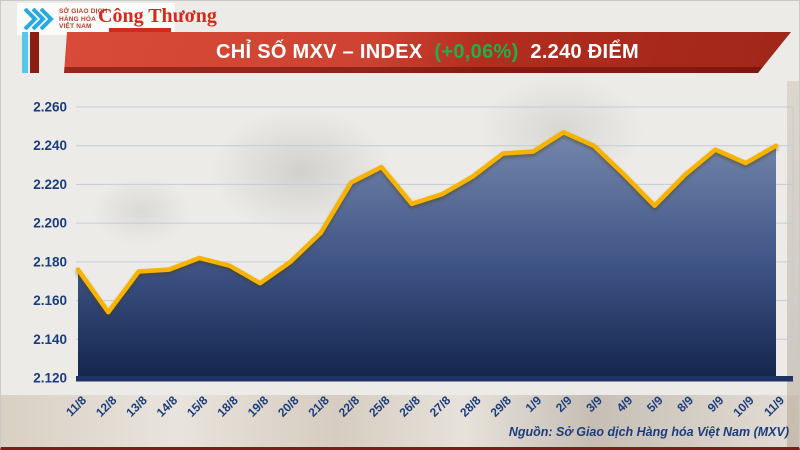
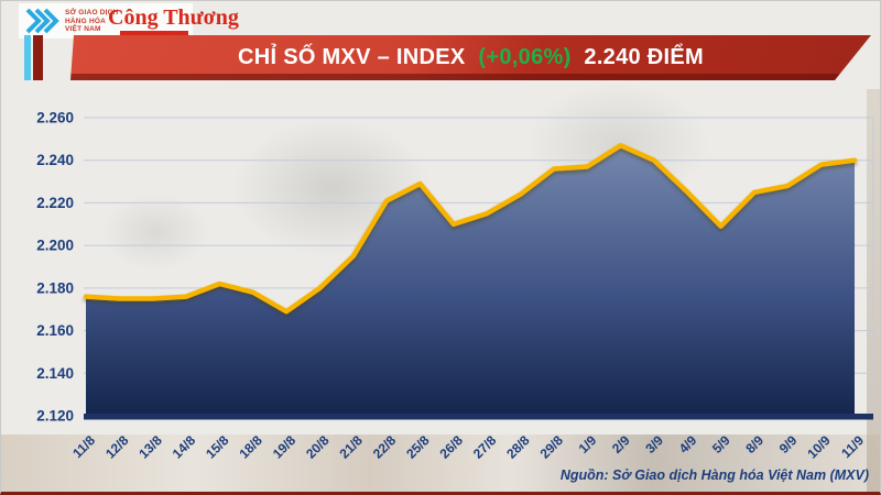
12/8: 2154 -> 2175
9/9: 2238 -> 2228
10/9: 2231 -> 2238
